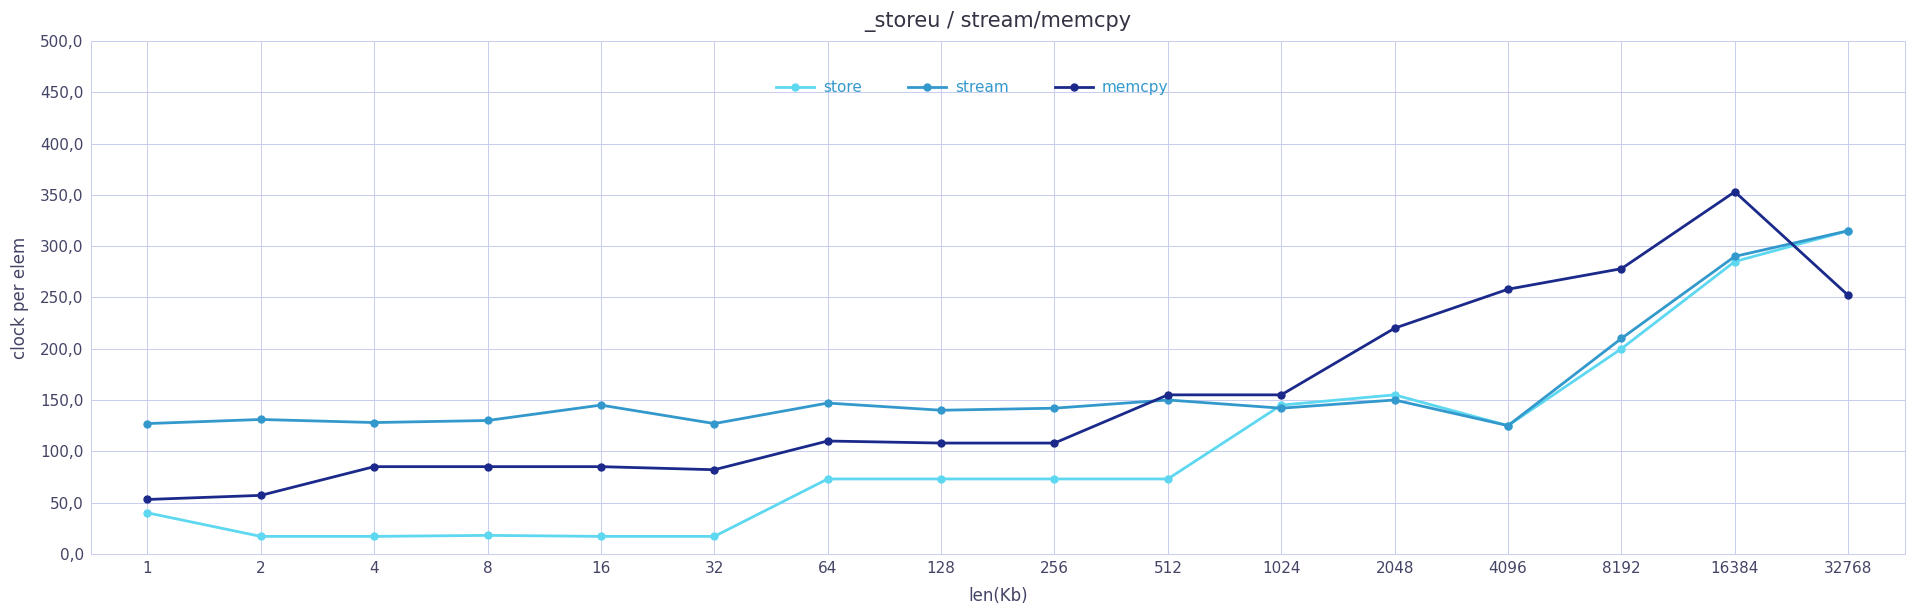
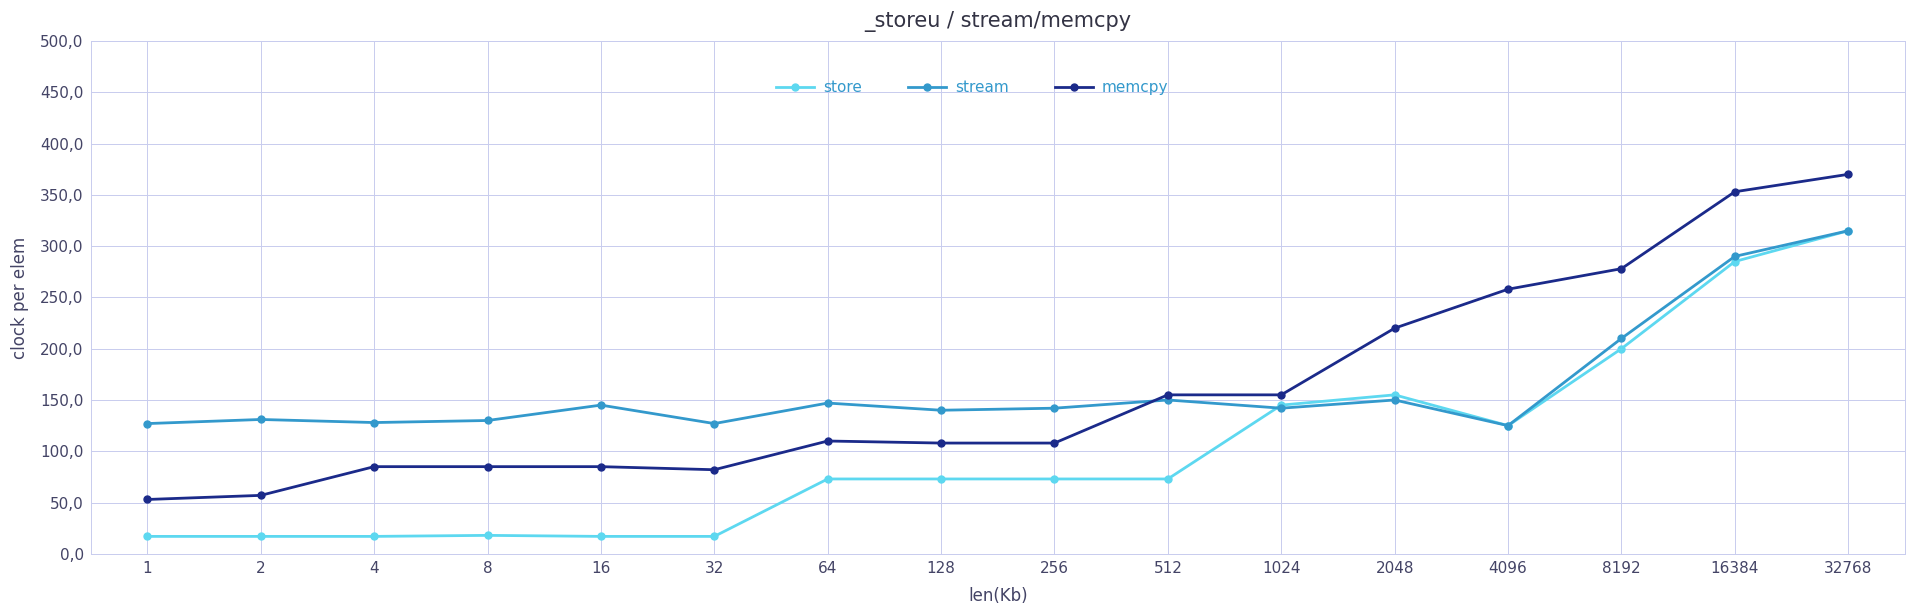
store/1: 40 -> 17
memcpy/32768: 252 -> 370
